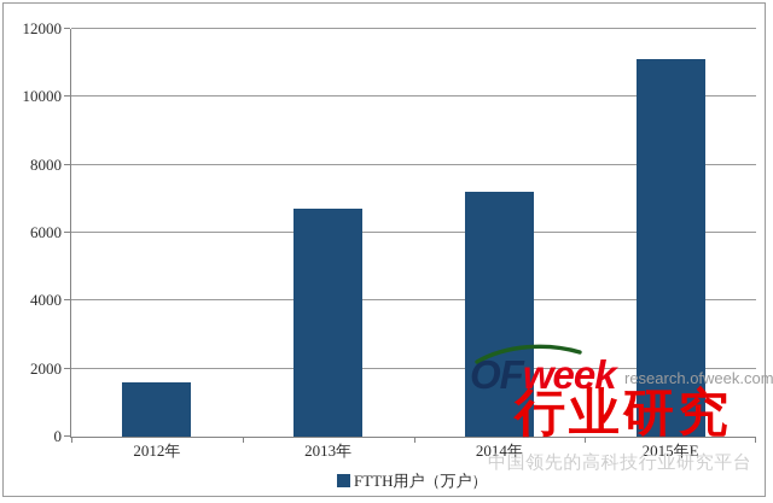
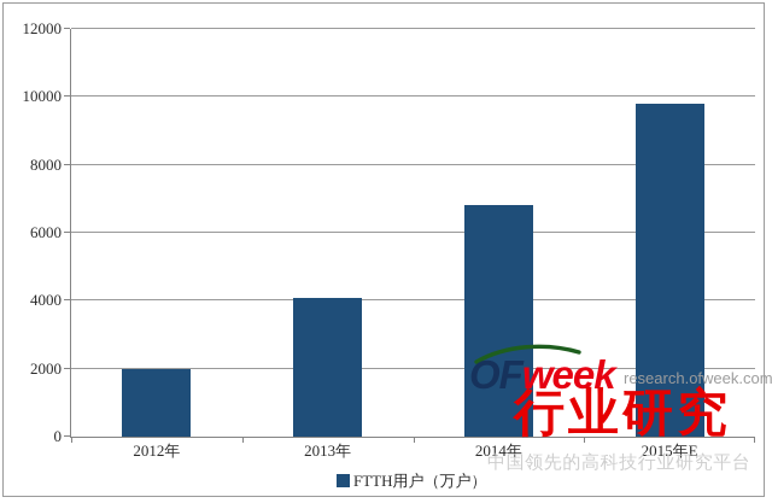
2012年: 1600 -> 2000
2013年: 6700 -> 4100
2014年: 7200 -> 6800
2015年E: 11100 -> 9800
